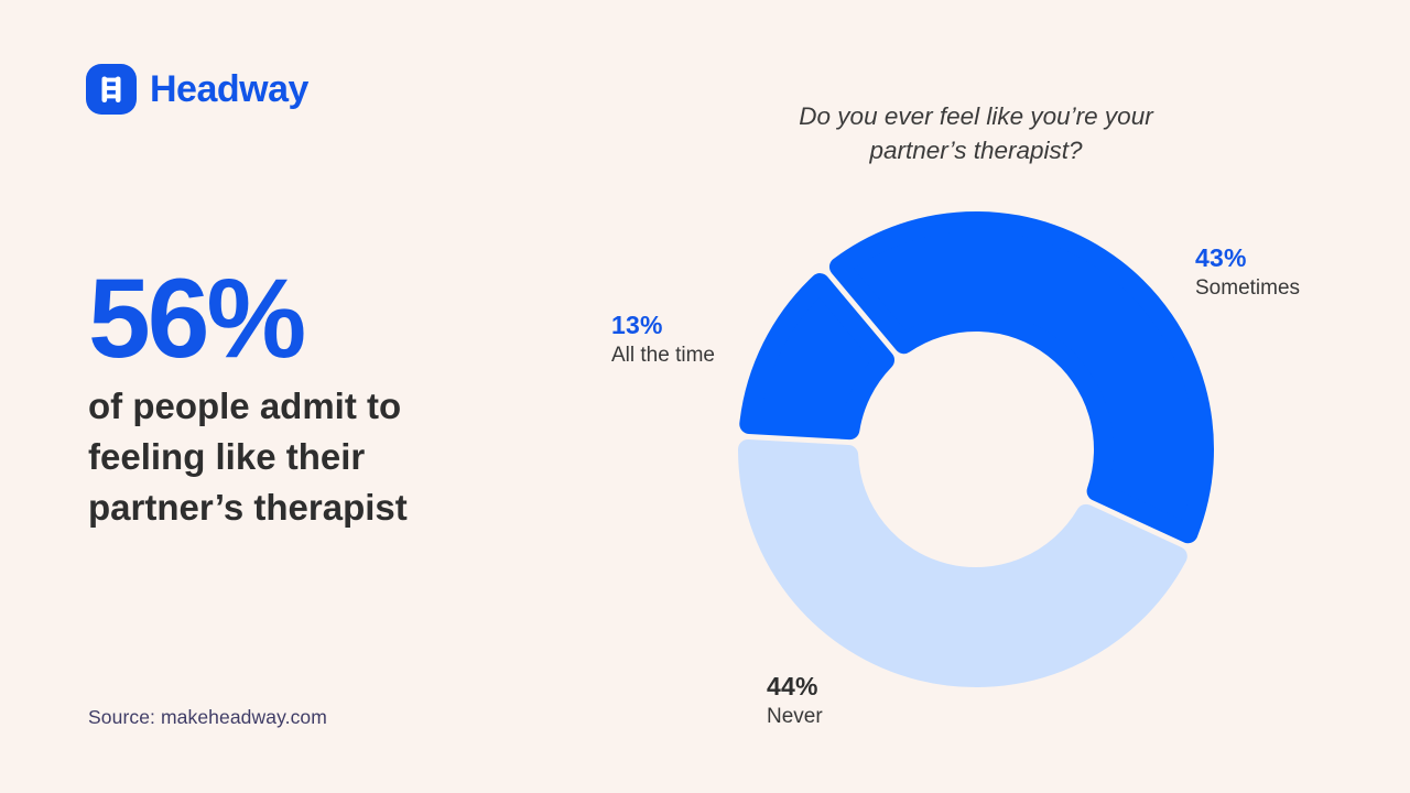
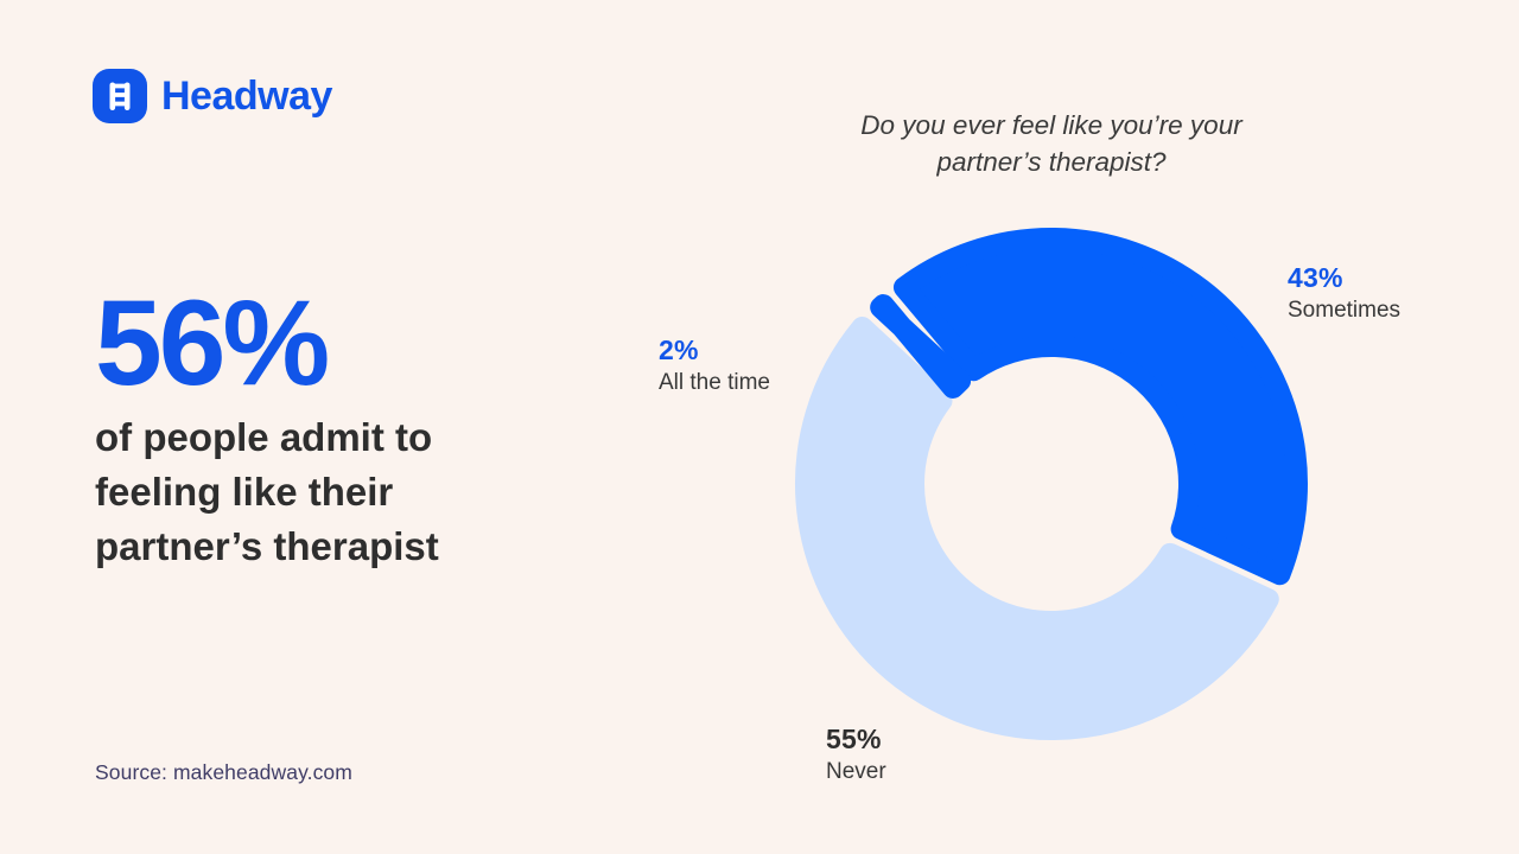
Never: 44% -> 55%
All the time: 13% -> 2%
